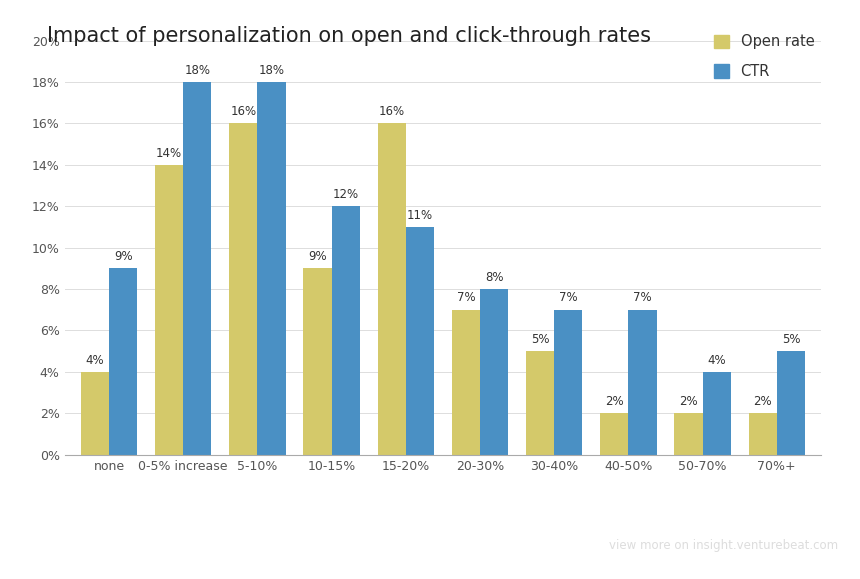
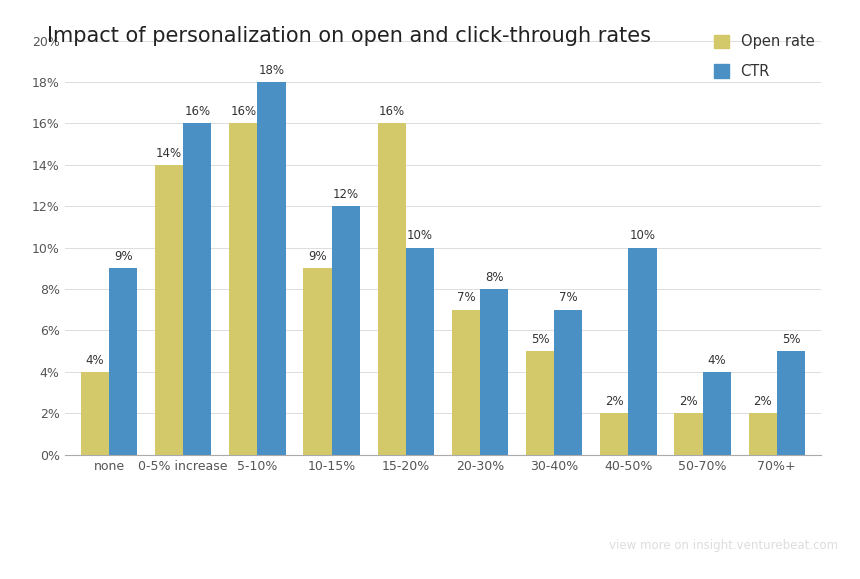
CTR/0-5% increase: 18% -> 16%
CTR/15-20%: 11% -> 10%
CTR/40-50%: 7% -> 10%
